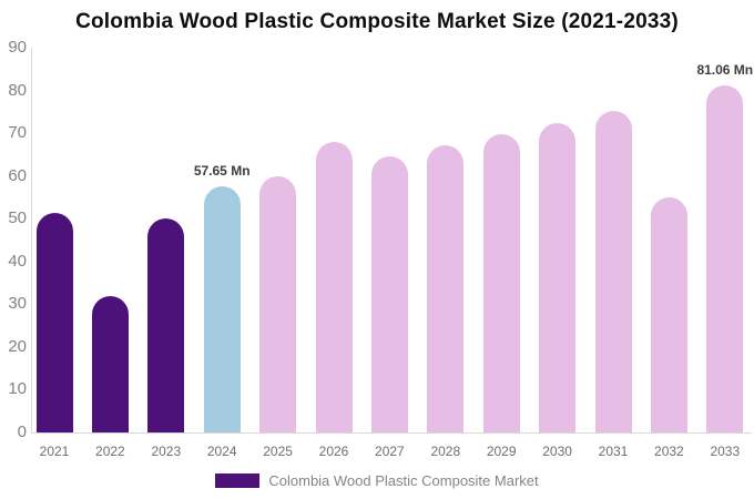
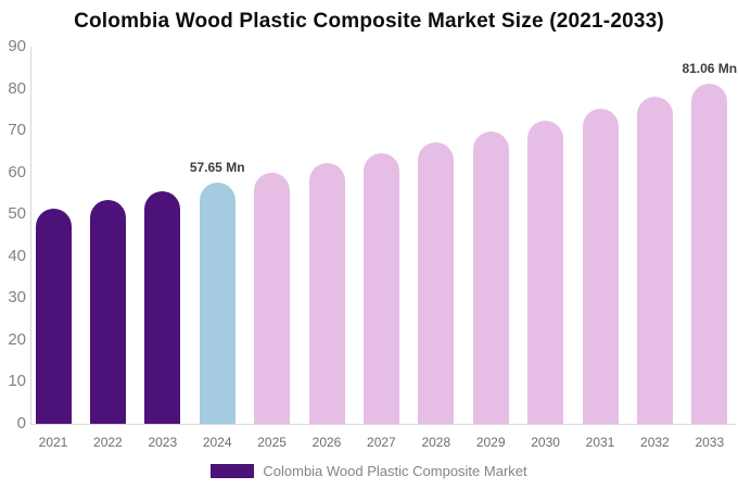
2022: 32 -> 53
2023: 50 -> 56
2026: 68 -> 62
2032: 55 -> 78
